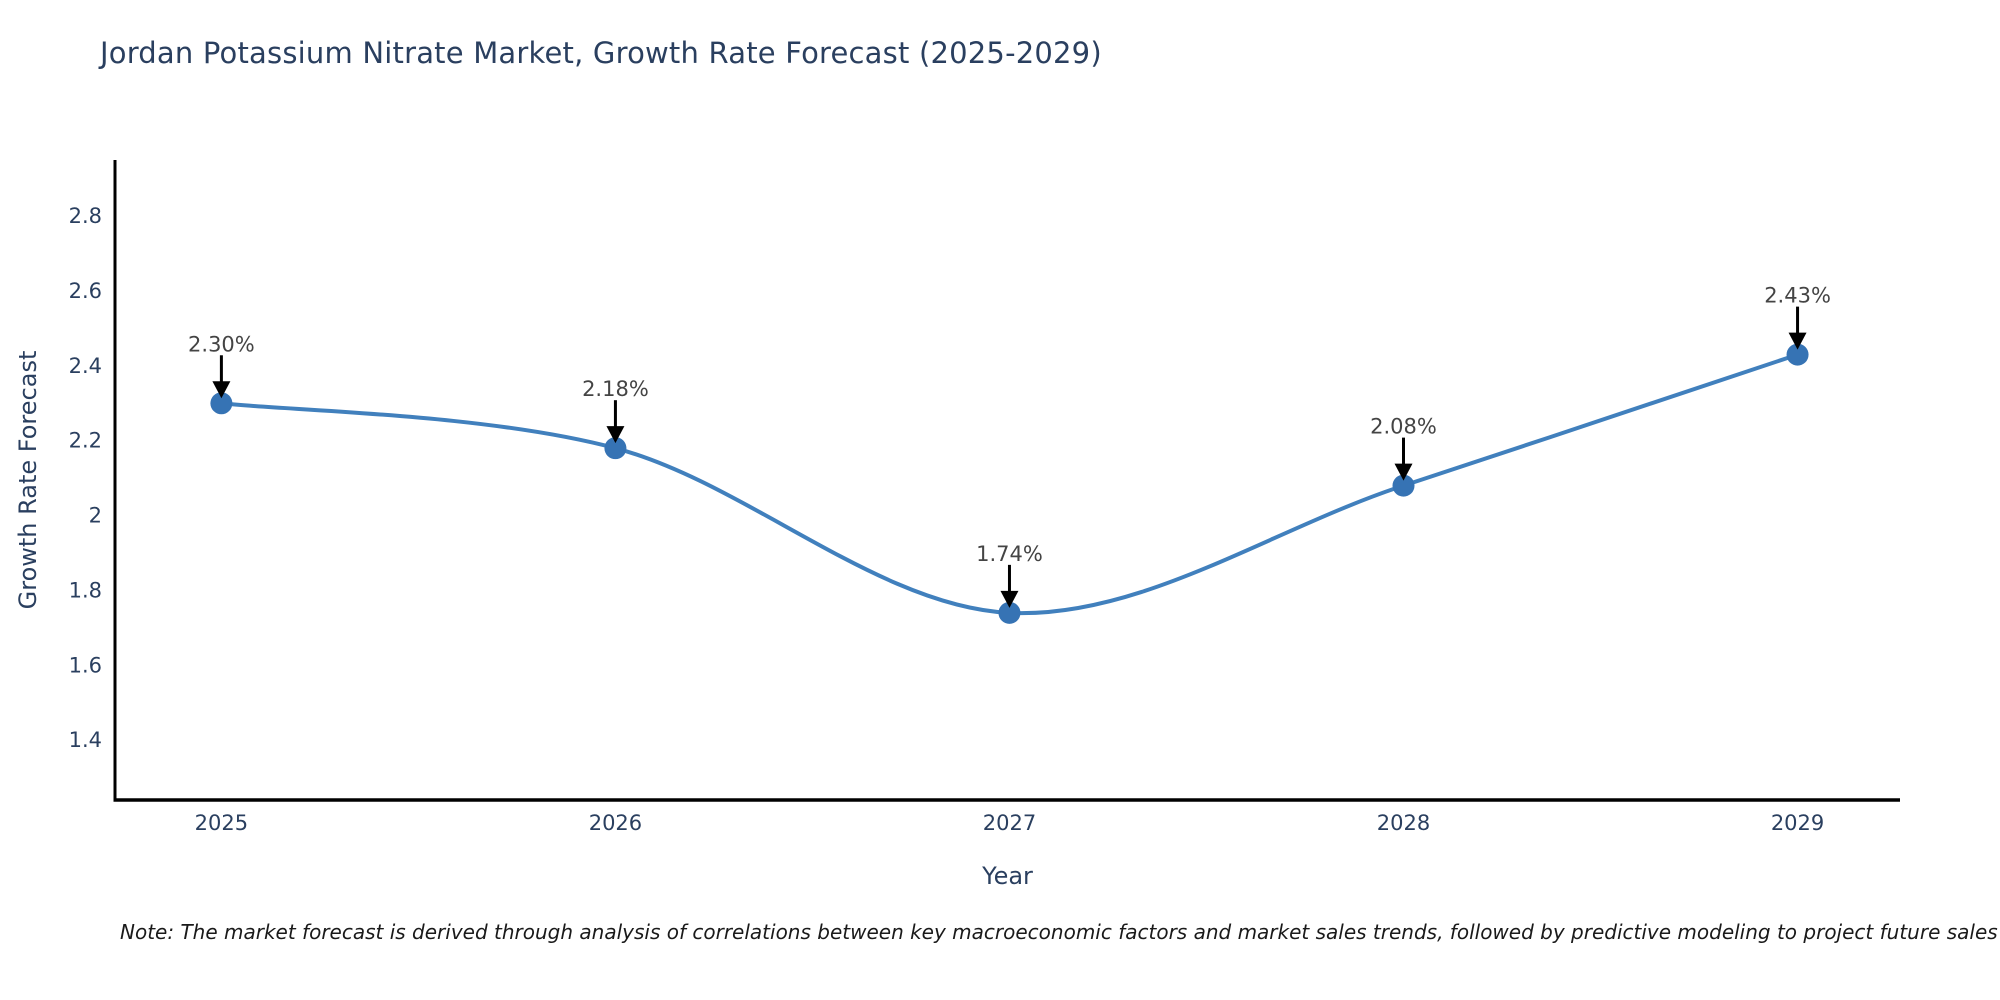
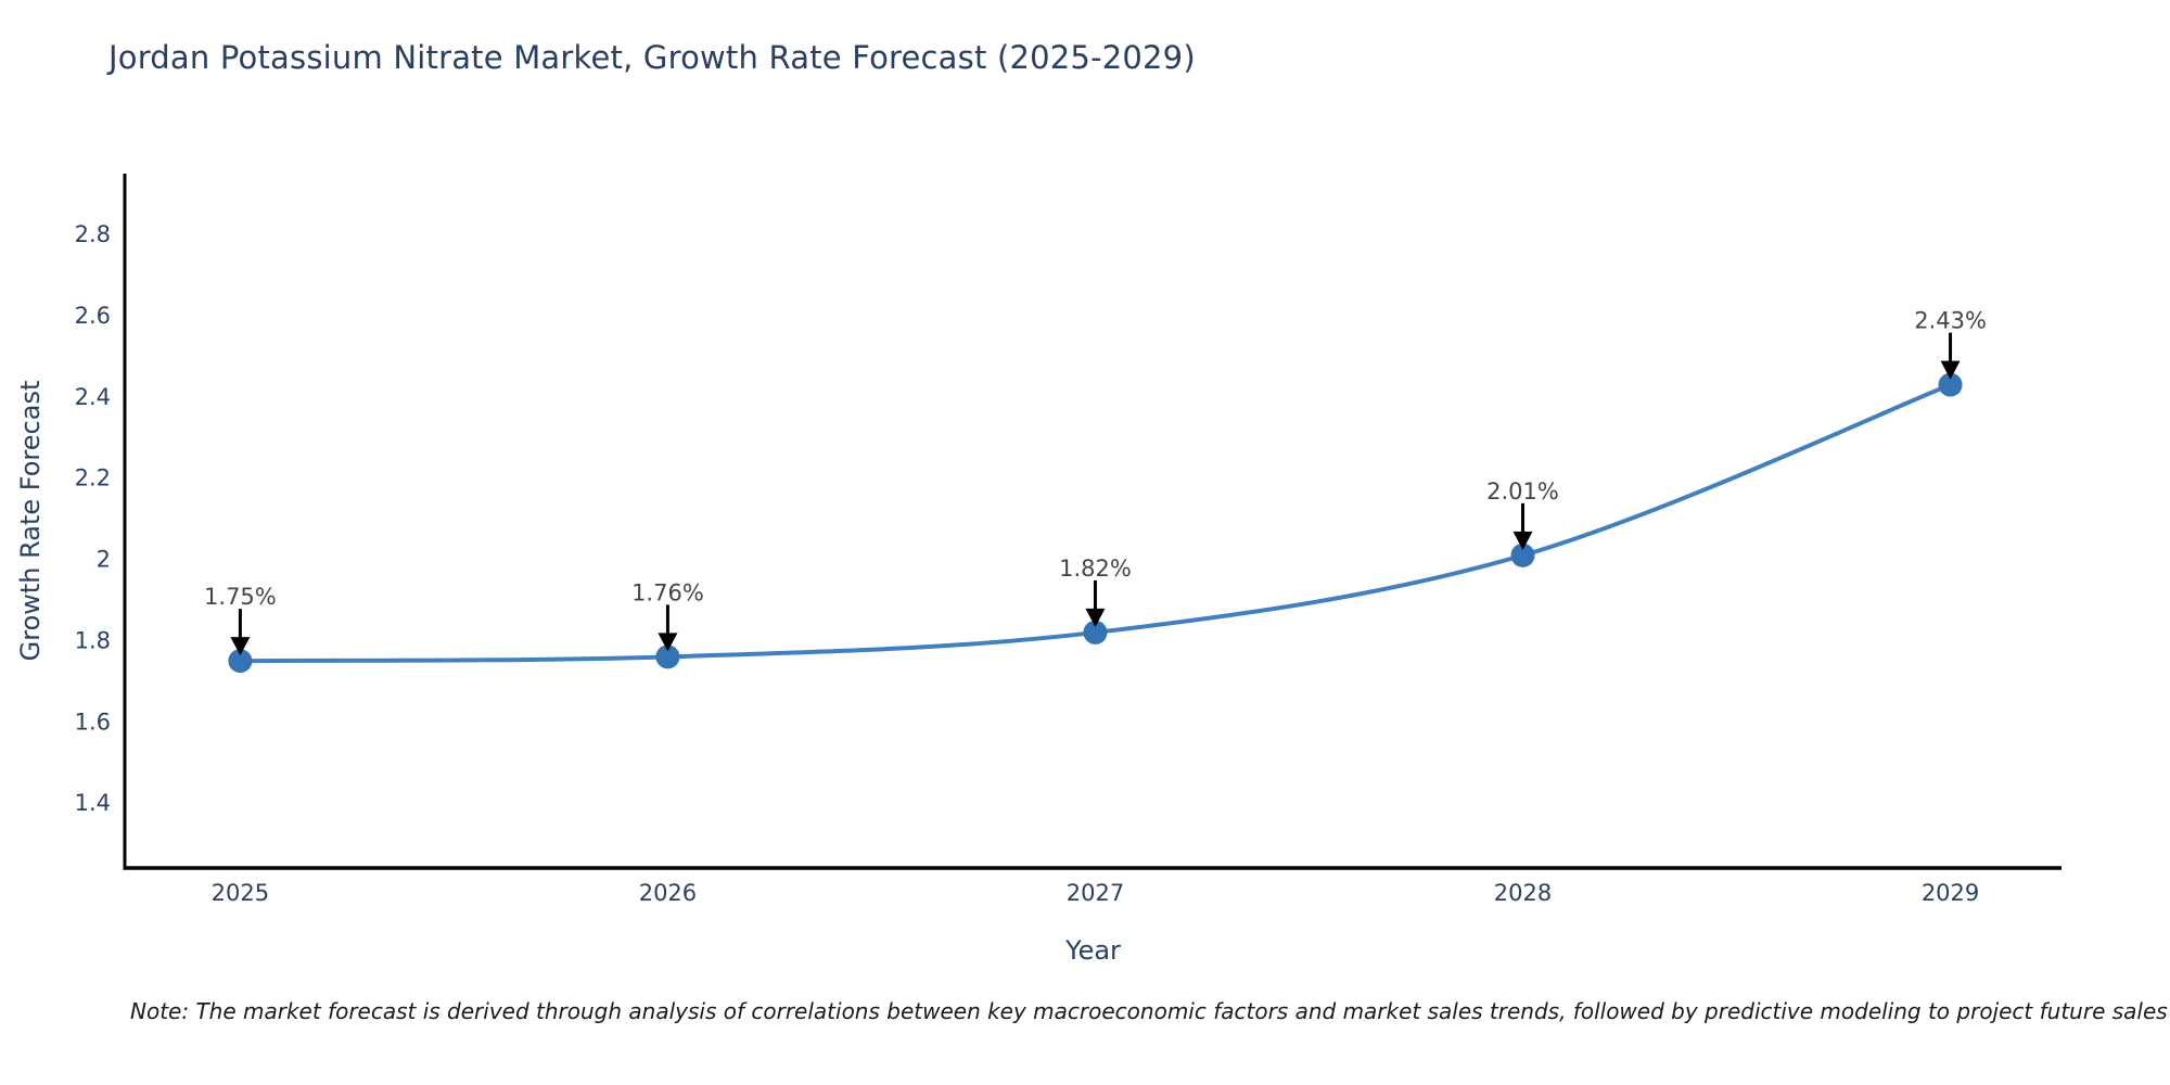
2025: 2.30% -> 1.75%
2026: 2.18% -> 1.76%
2027: 1.74% -> 1.82%
2028: 2.08% -> 2.01%
